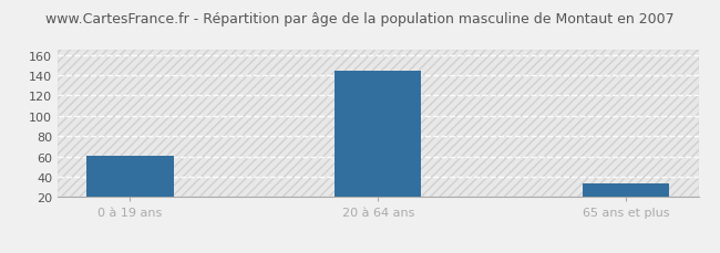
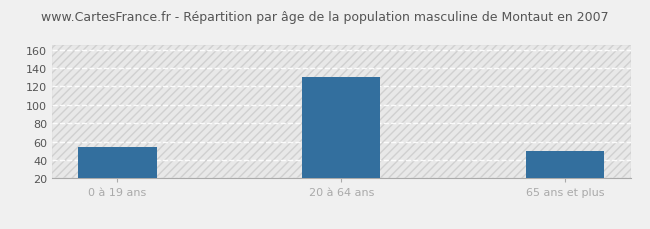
0 à 19 ans: 61 -> 54
20 à 64 ans: 144 -> 130
65 ans et plus: 33 -> 50
